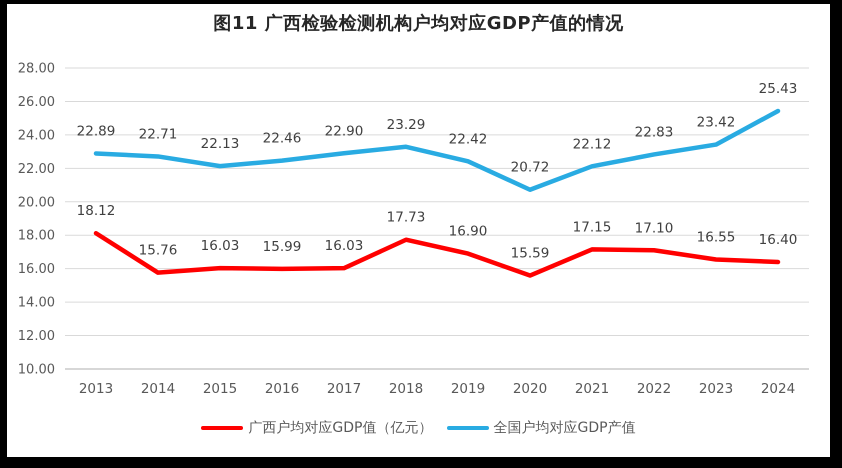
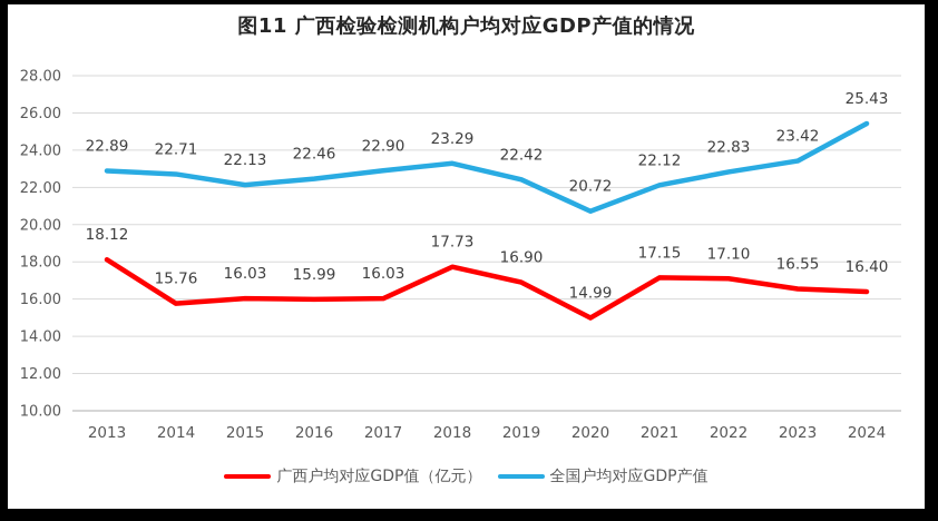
广西户均对应GDP值（亿元）/2020: 15.59 -> 14.99
